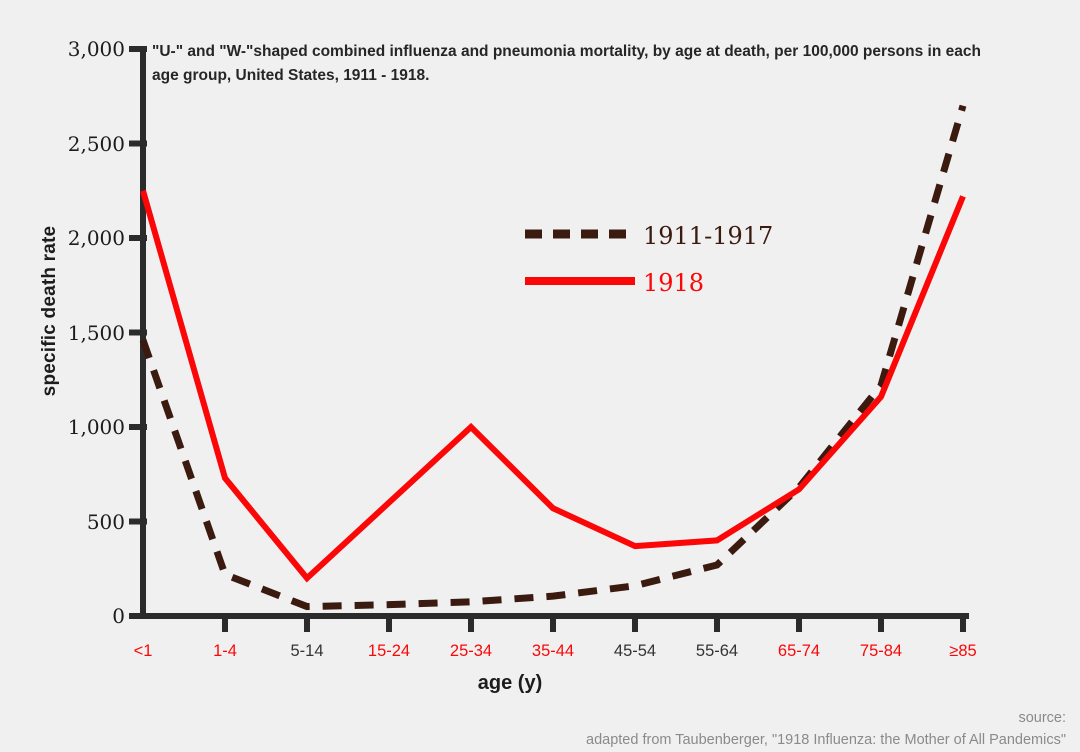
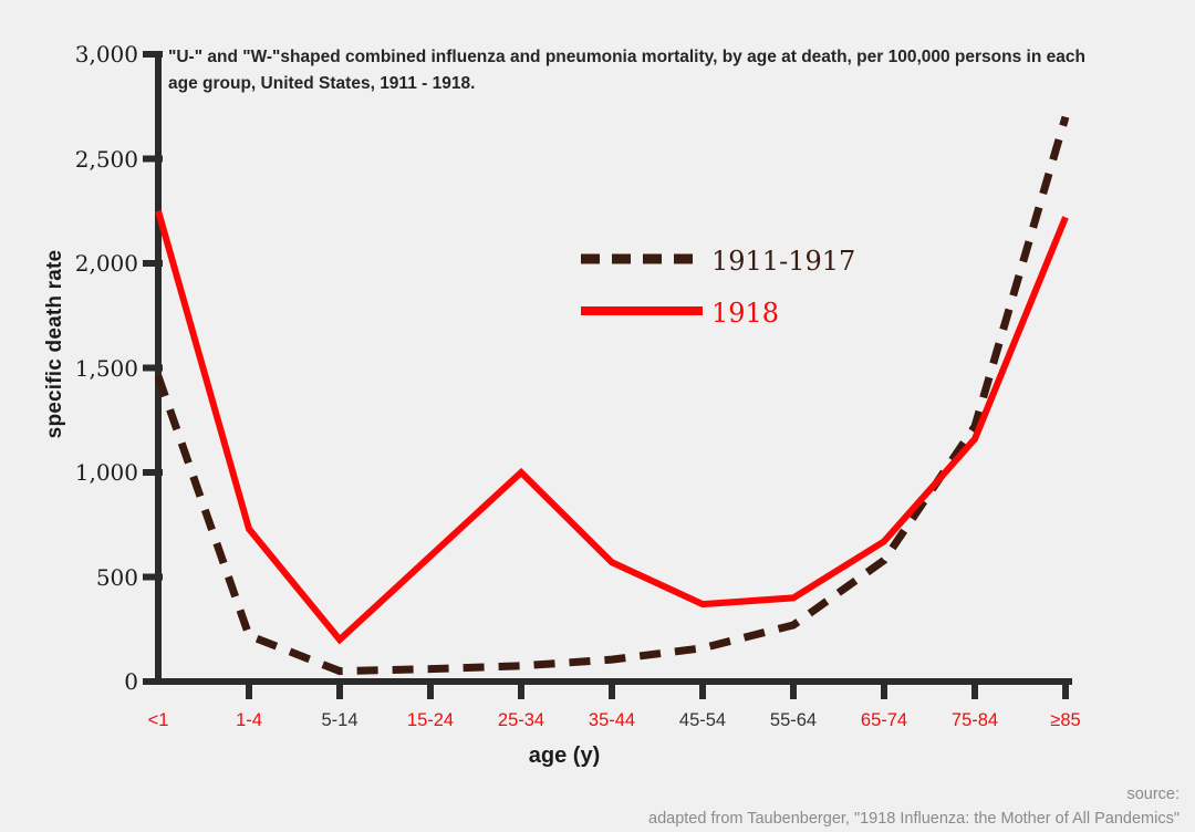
1911-1917/65-74: 680 -> 580
